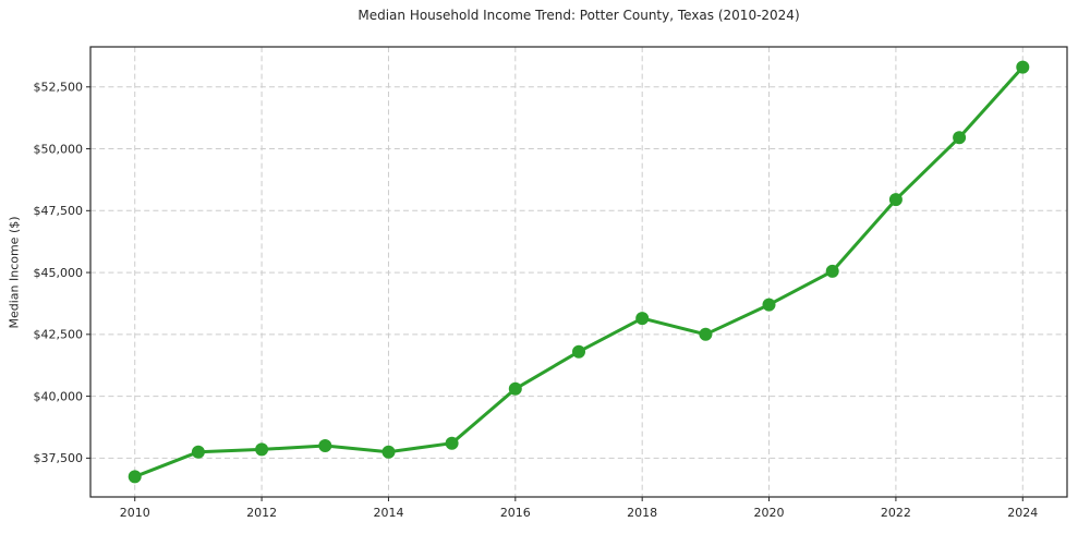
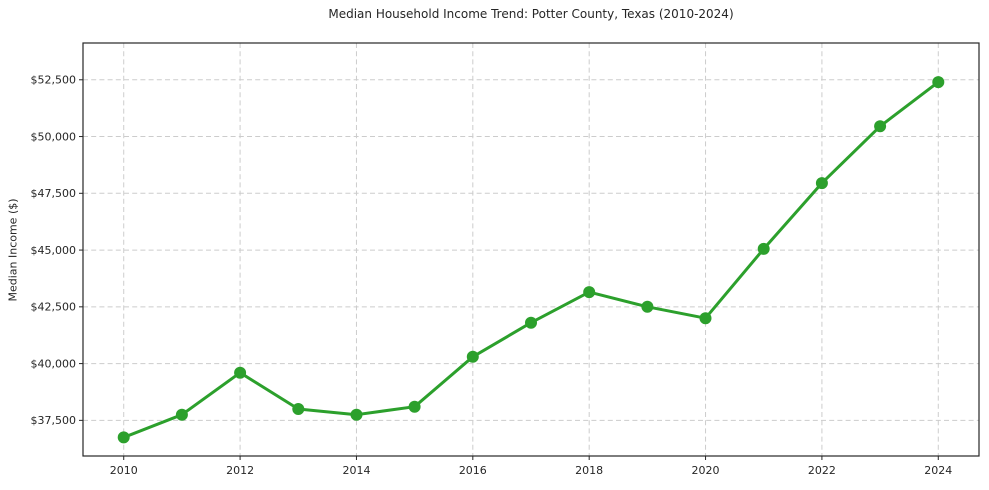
2012: $37800 -> $39600
2020: $43700 -> $42000
2024: $53300 -> $52400
